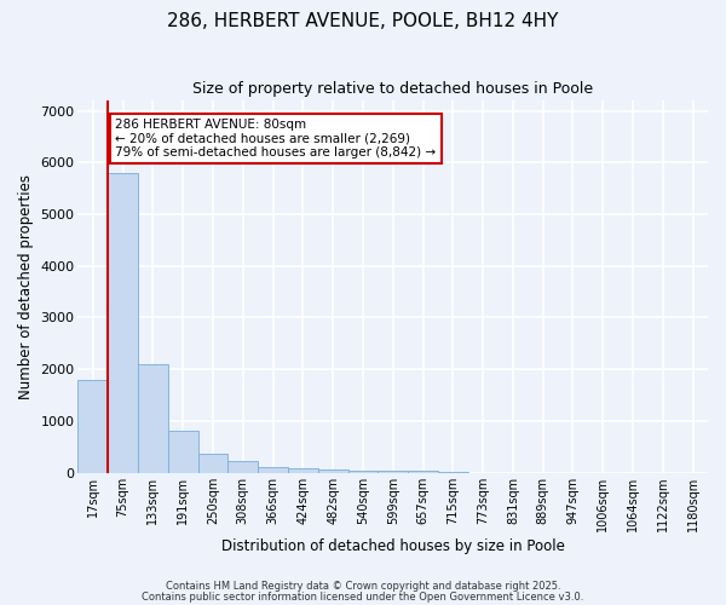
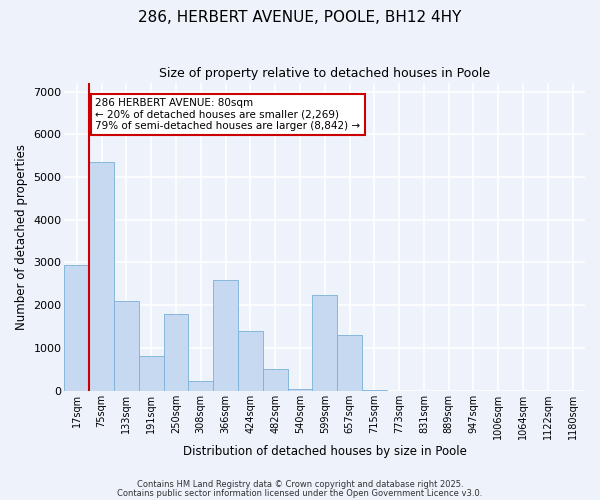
17sqm: 1800 -> 2950
75sqm: 5800 -> 5350
250sqm: 360 -> 1800
366sqm: 110 -> 2600
424sqm: 80 -> 1400
482sqm: 60 -> 500
599sqm: 30 -> 2250
657sqm: 30 -> 1300
